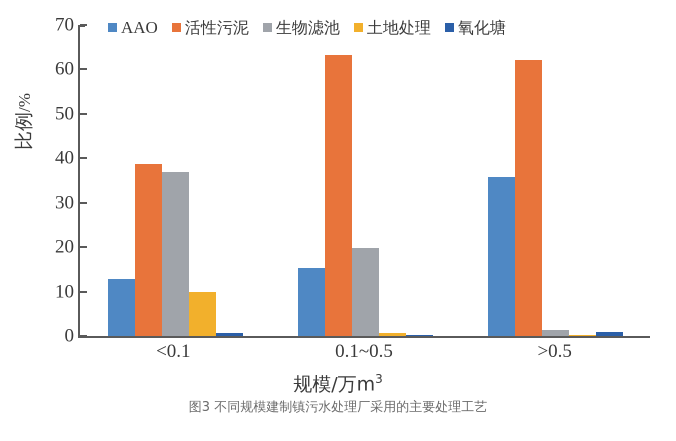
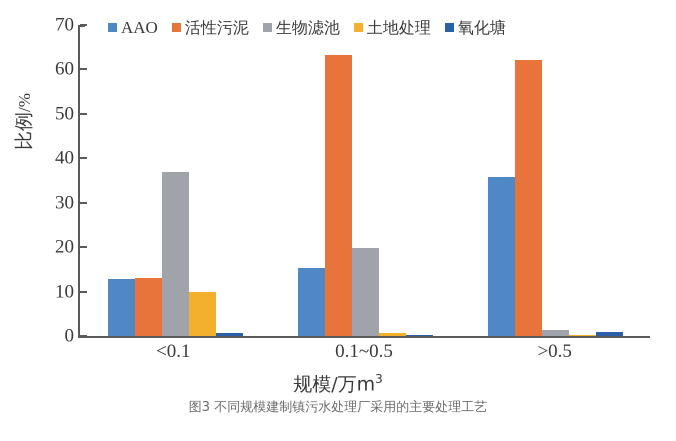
活性污泥/<0.1: 39 -> 13
